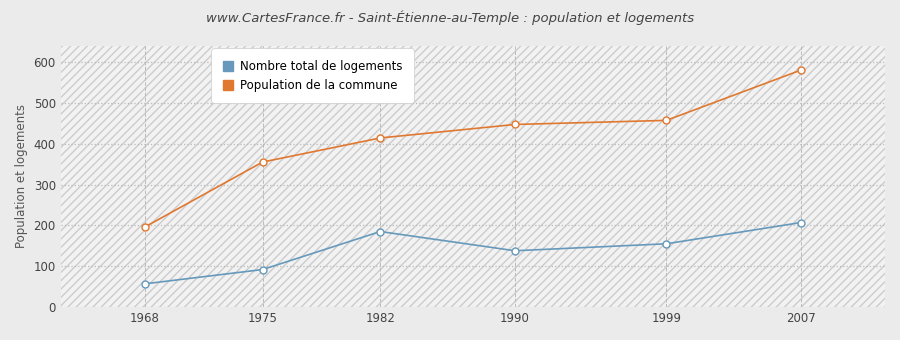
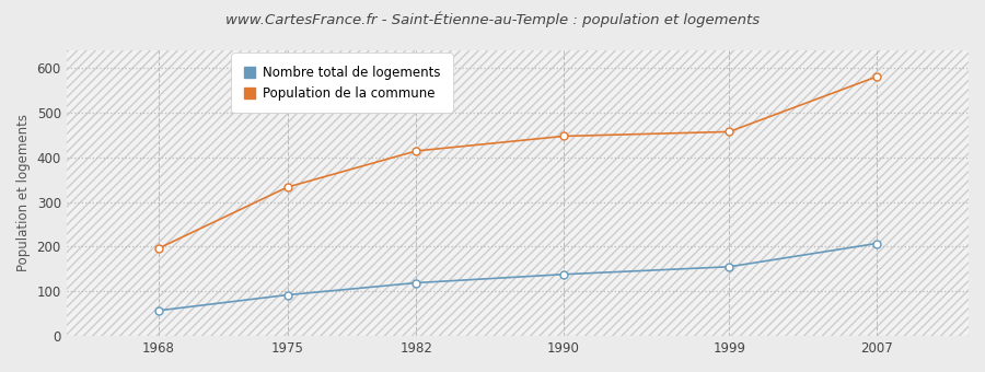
Population de la commune/1975: 355 -> 333
Nombre total de logements/1982: 185 -> 119
